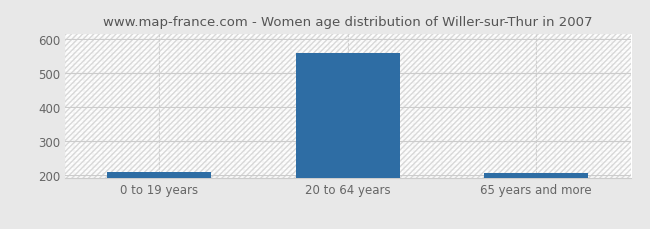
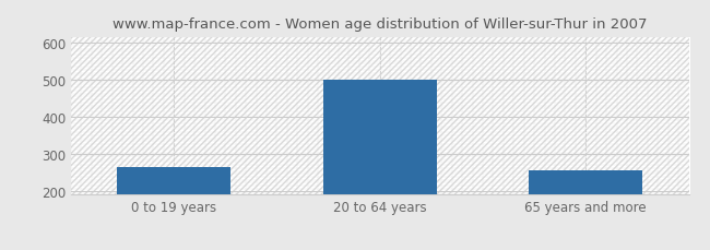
0 to 19 years: 210 -> 265
20 to 64 years: 558 -> 500
65 years and more: 206 -> 255
